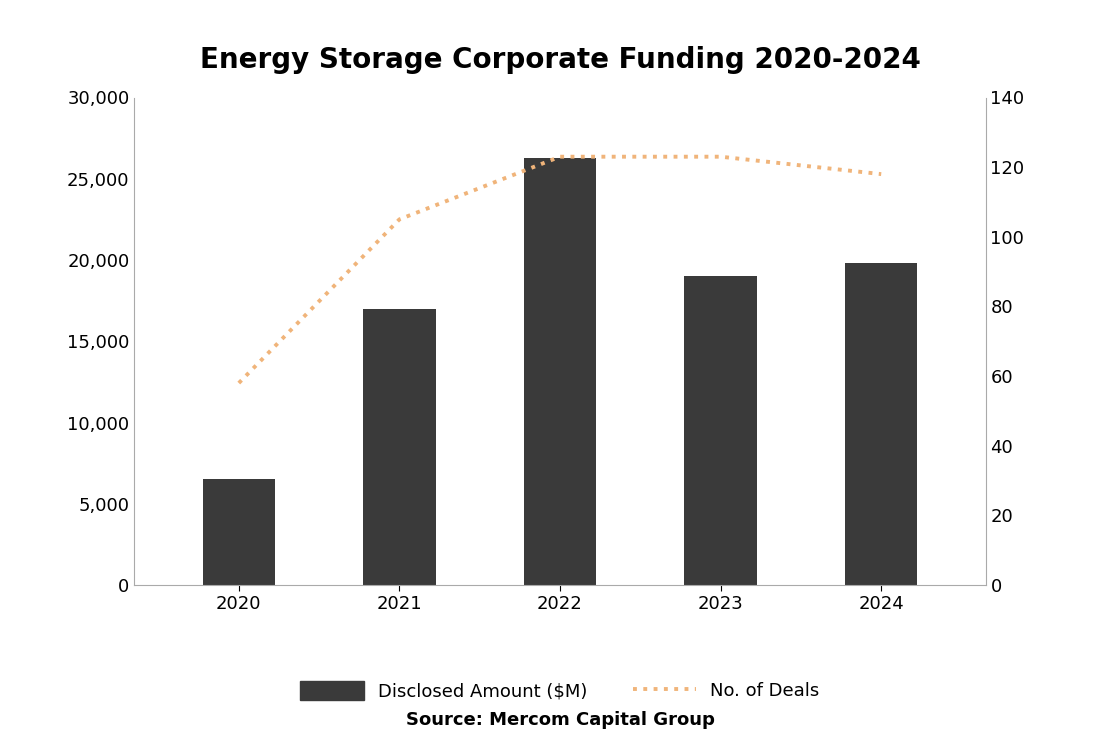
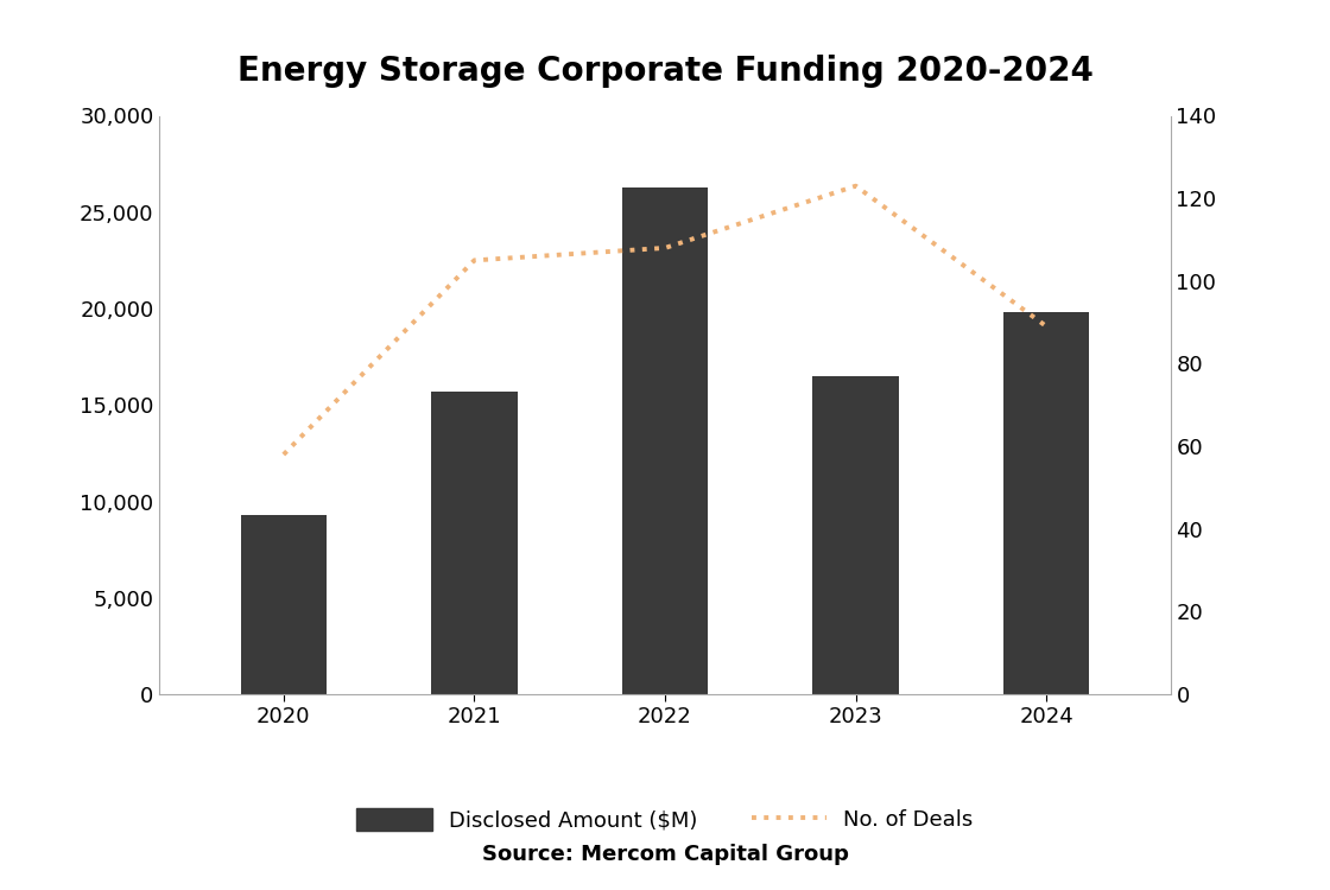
Disclosed Amount ($M)/2020: 6,500 -> 9,300
Disclosed Amount ($M)/2021: 17,000 -> 15,700
No. of Deals/2022: 123 -> 108
Disclosed Amount ($M)/2023: 19,000 -> 16,500
No. of Deals/2024: 118 -> 89
